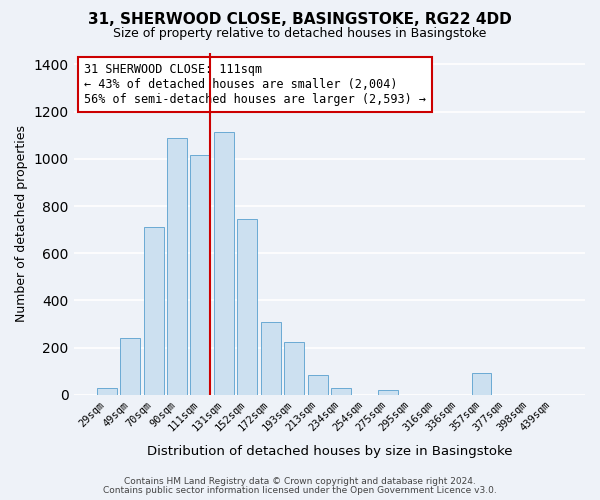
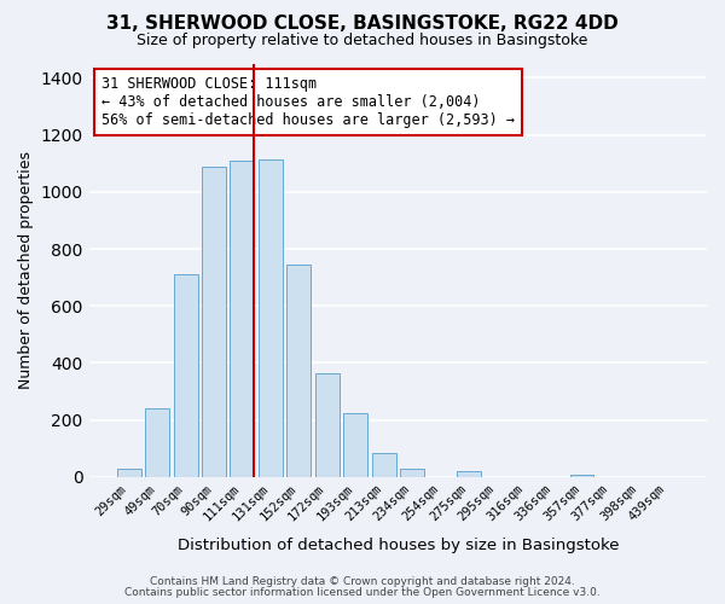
111sqm: 1015 -> 1110
172sqm: 310 -> 365
357sqm: 95 -> 10
